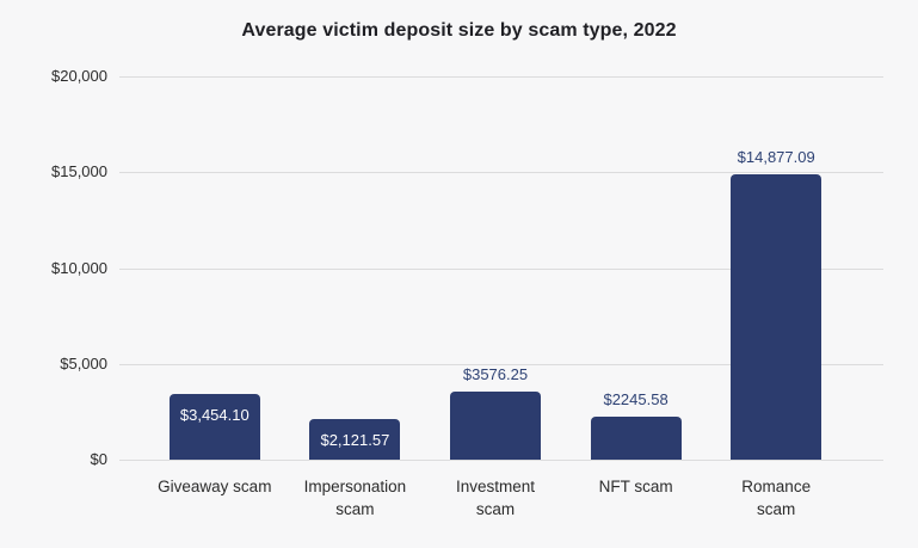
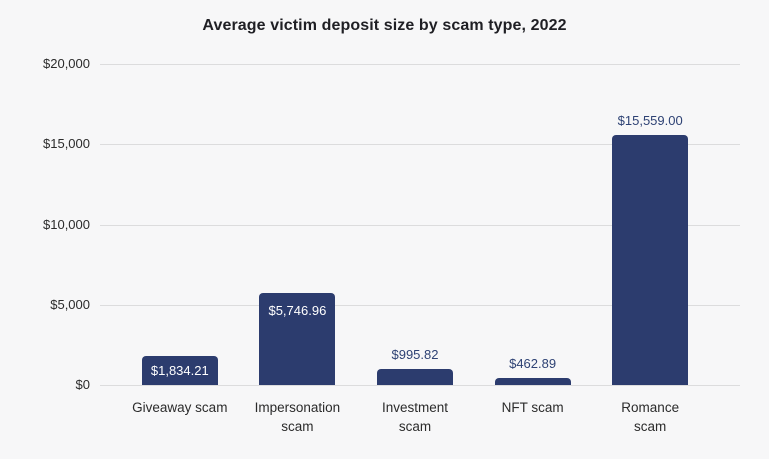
Giveaway scam: $3,454.10 -> $1,834.21
Impersonation scam: $2,121.57 -> $5,746.96
Investment scam: $3576.25 -> $995.82
NFT scam: $2245.58 -> $462.89
Romance scam: $14,877.09 -> $15,559.00
